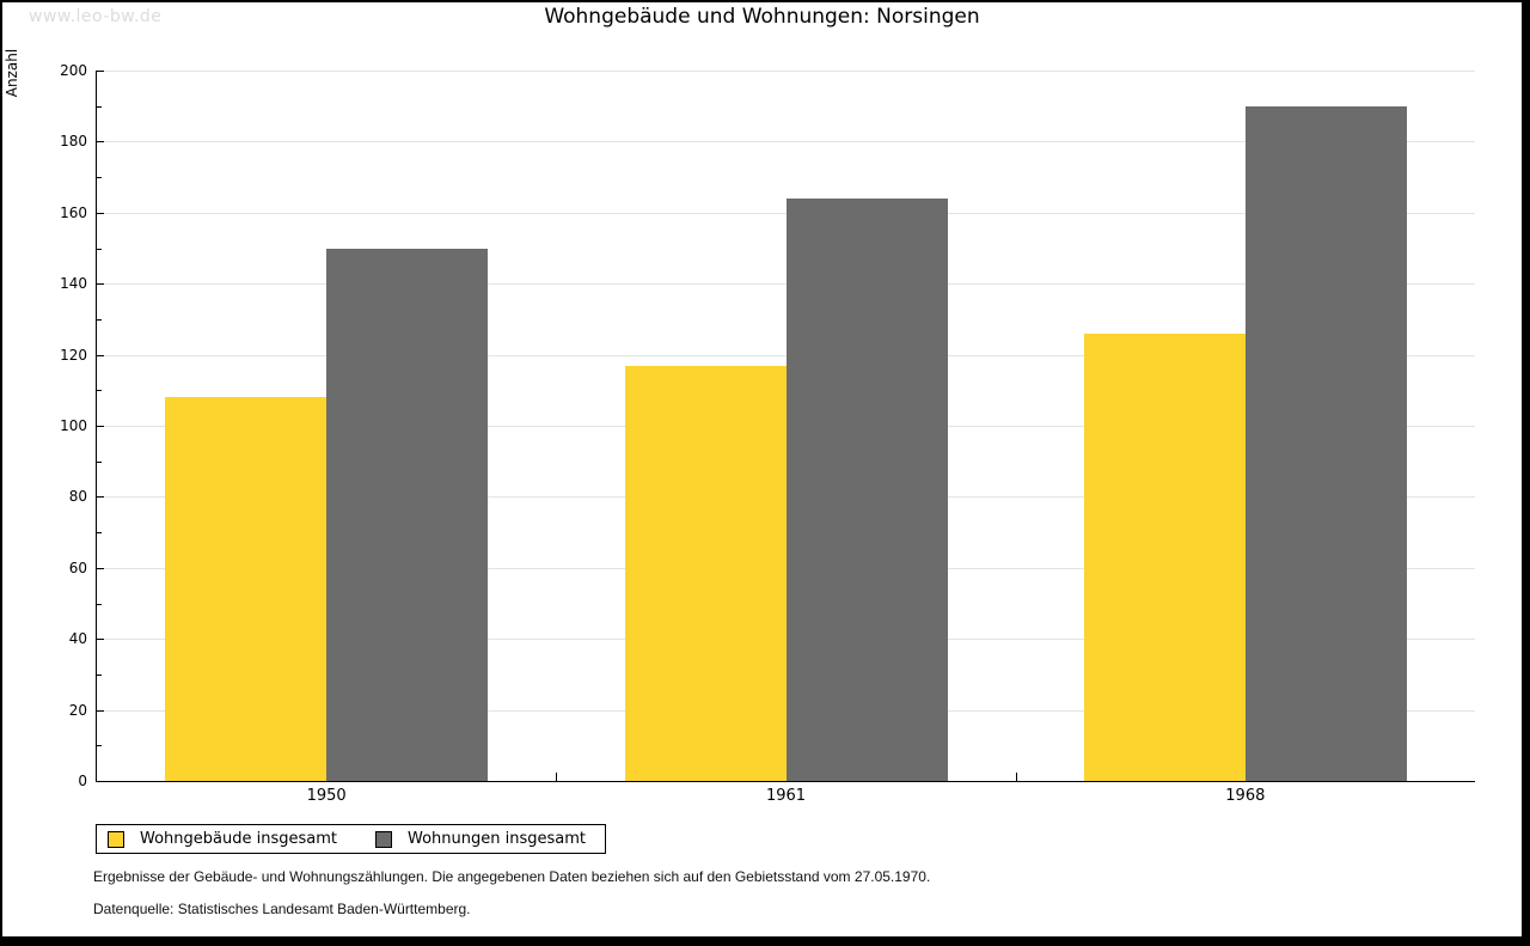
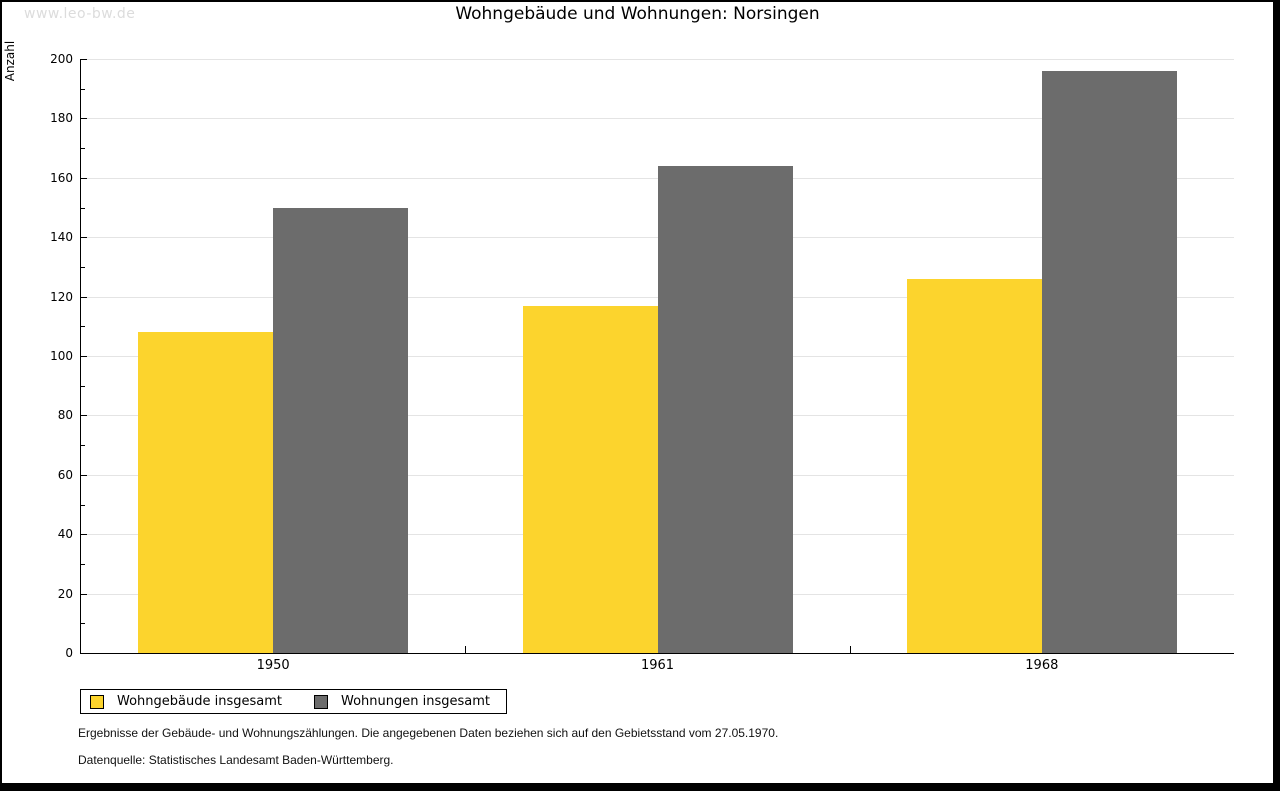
Wohnungen insgesamt/1968: 190 -> 196
